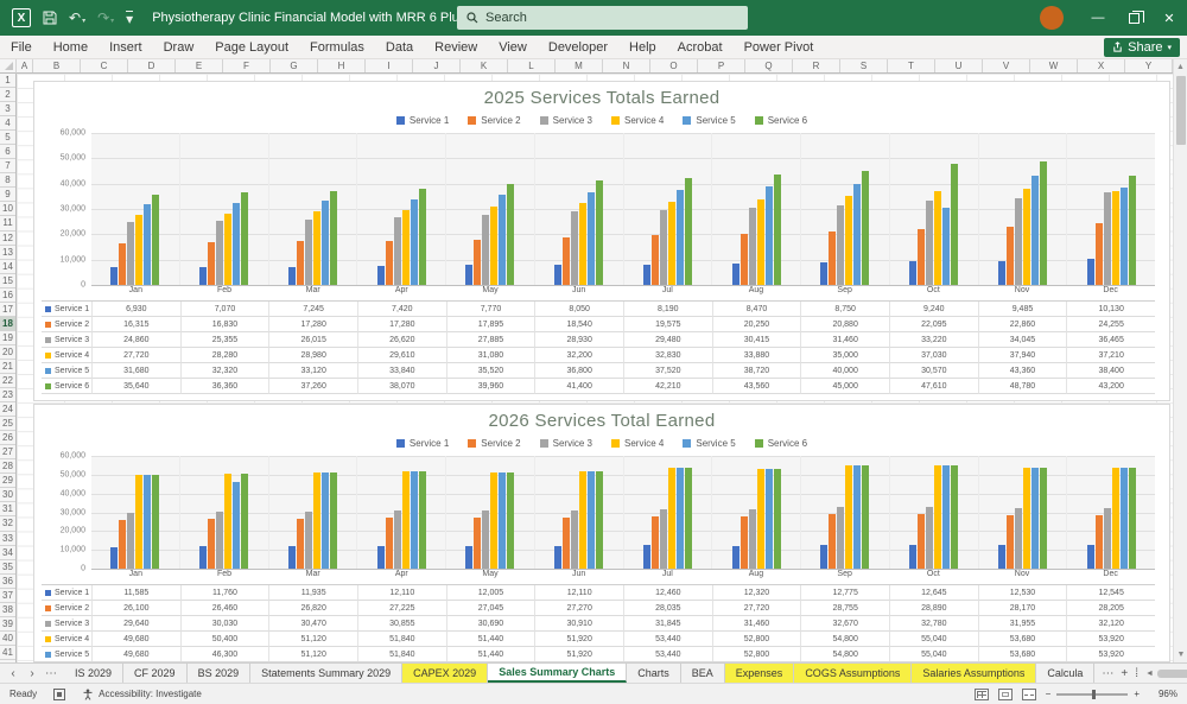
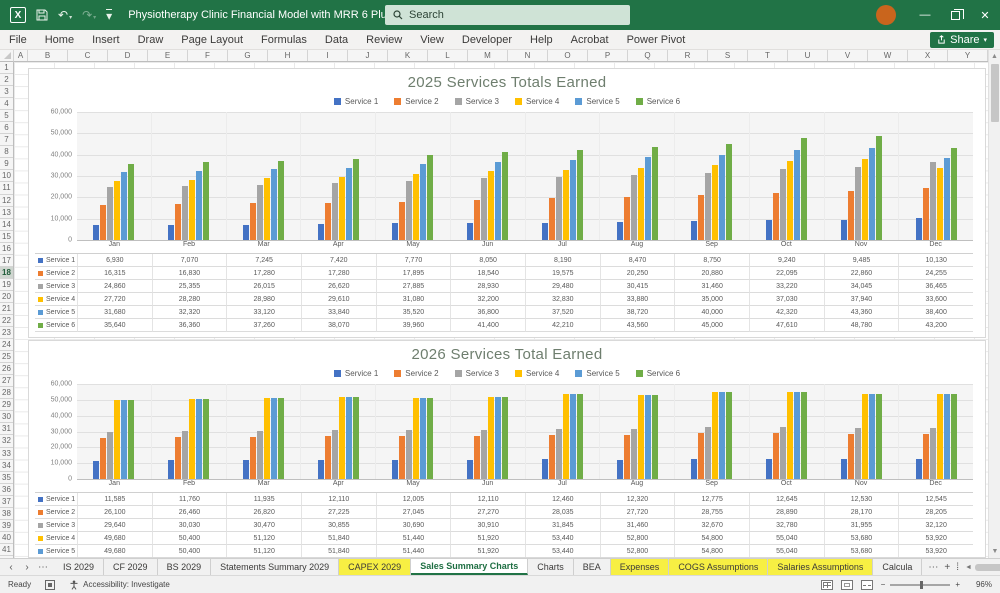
2025 Services Totals Earned/Service 5/Oct: 30,570 -> 42,320
2025 Services Totals Earned/Service 4/Dec: 37,210 -> 33,600
2026 Services Total Earned/Service 5/Feb: 46,300 -> 50,400
